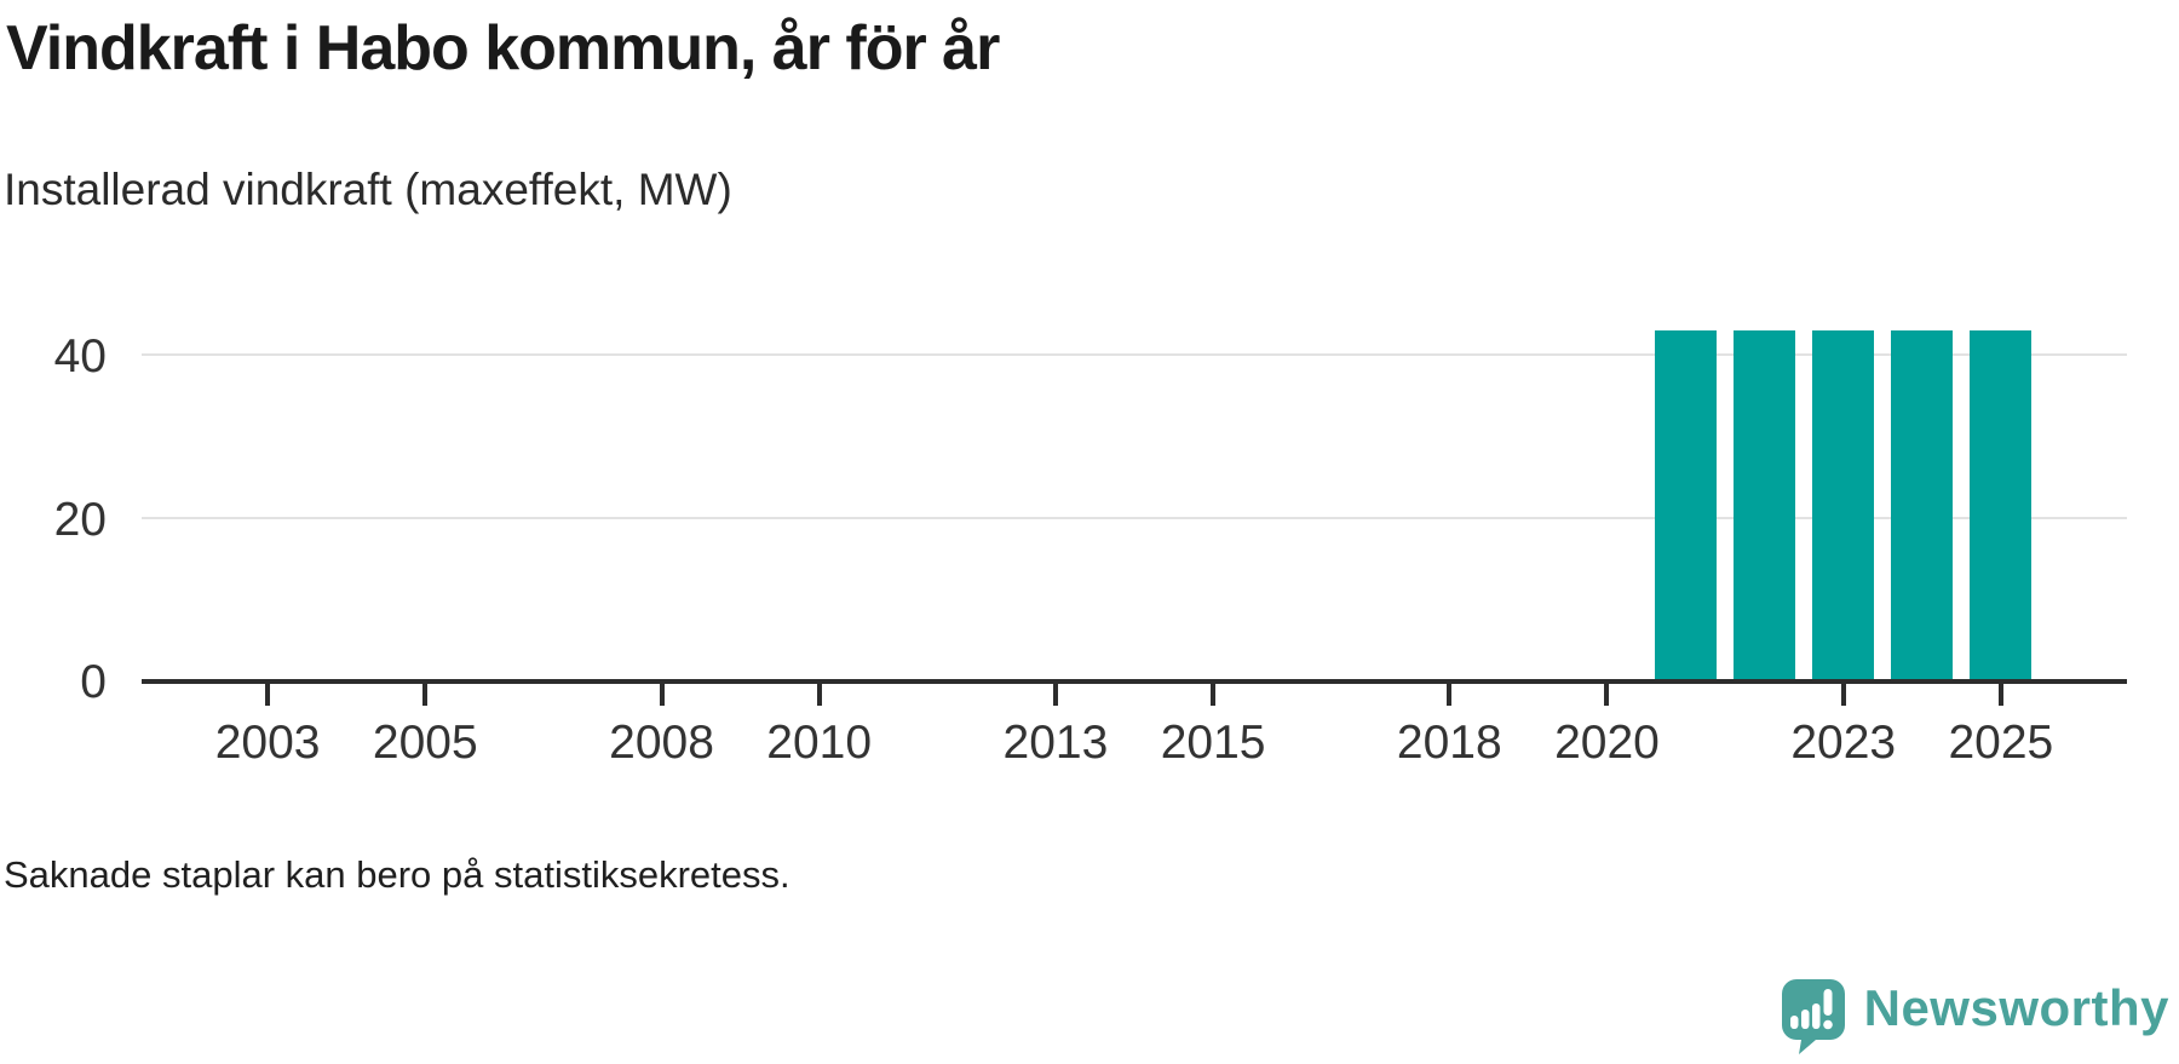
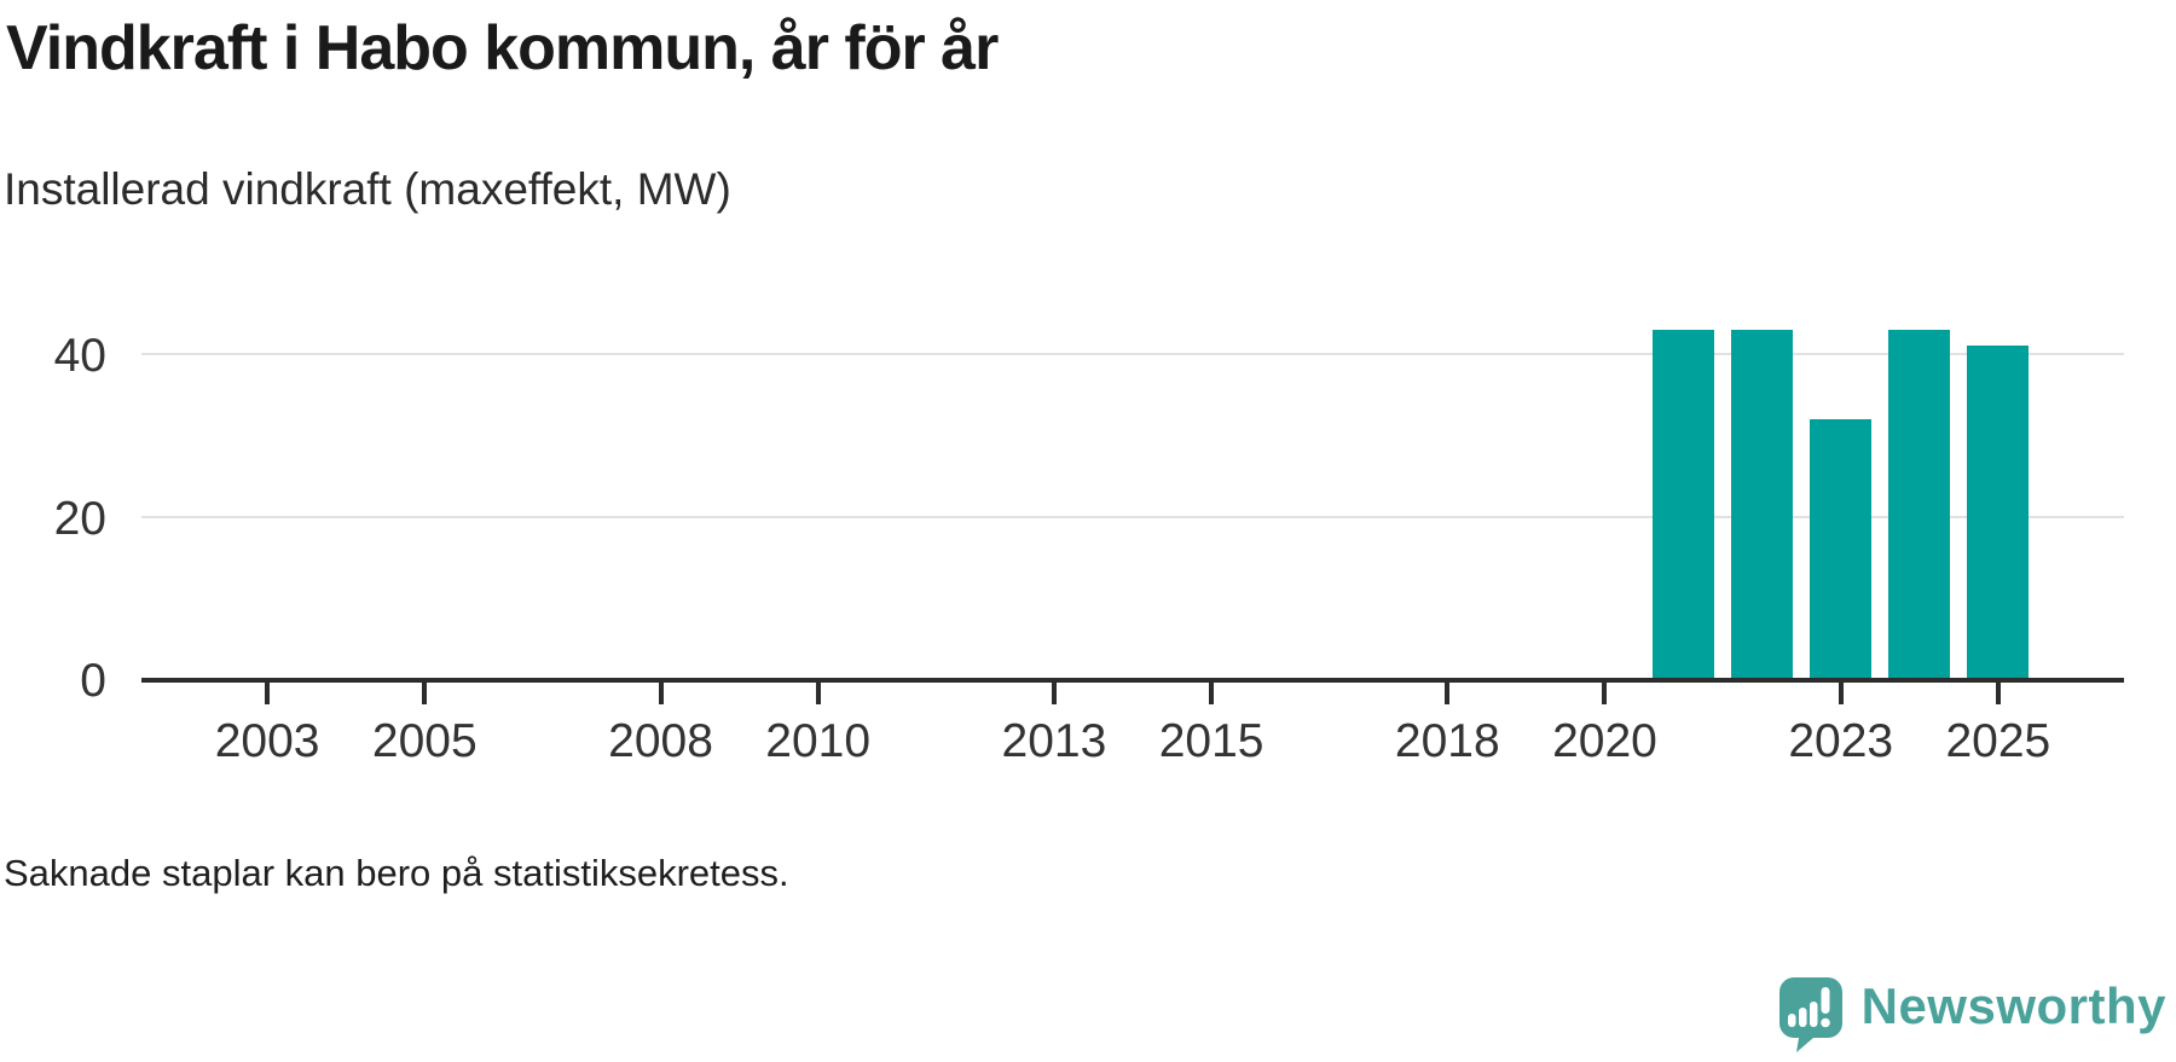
2023: 43 -> 32
2025: 43 -> 41
